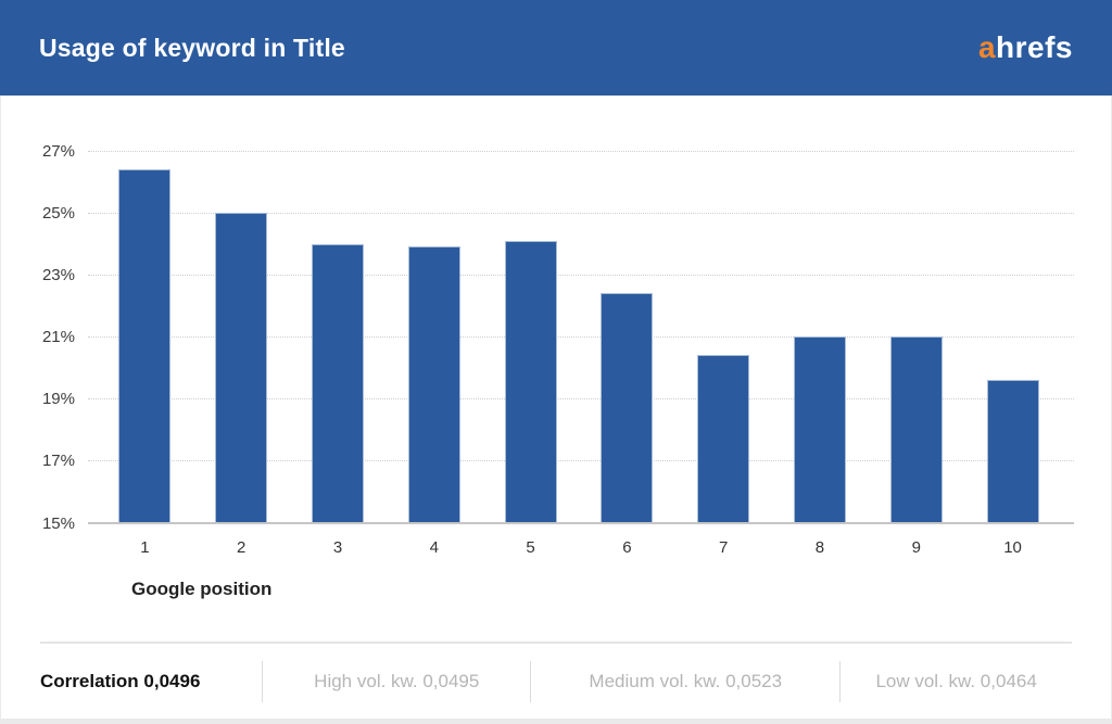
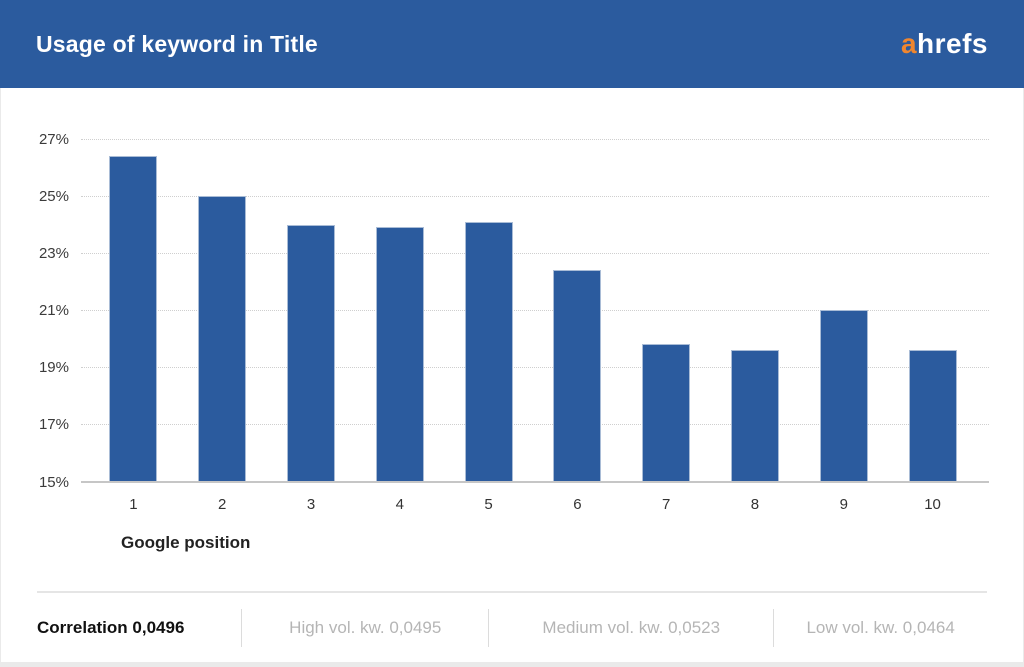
7: 20.4% -> 19.8%
8: 21.0% -> 19.6%
